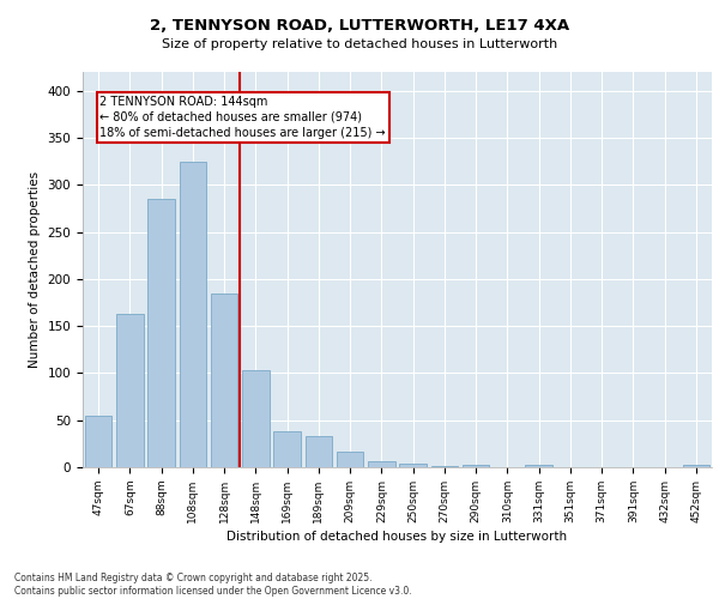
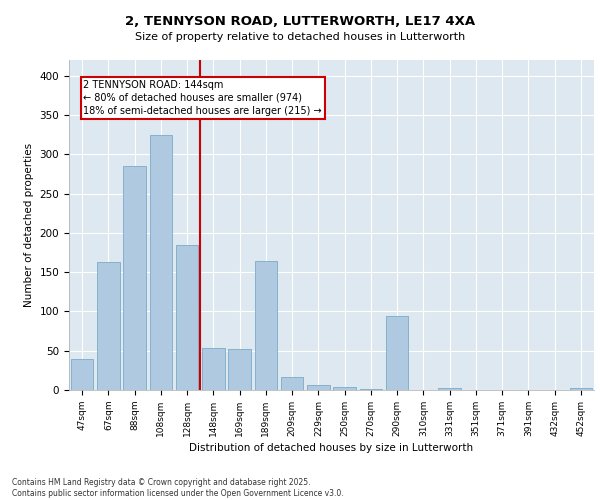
47sqm: 55 -> 40
148sqm: 103 -> 54
169sqm: 38 -> 52
189sqm: 33 -> 164
290sqm: 3 -> 94
